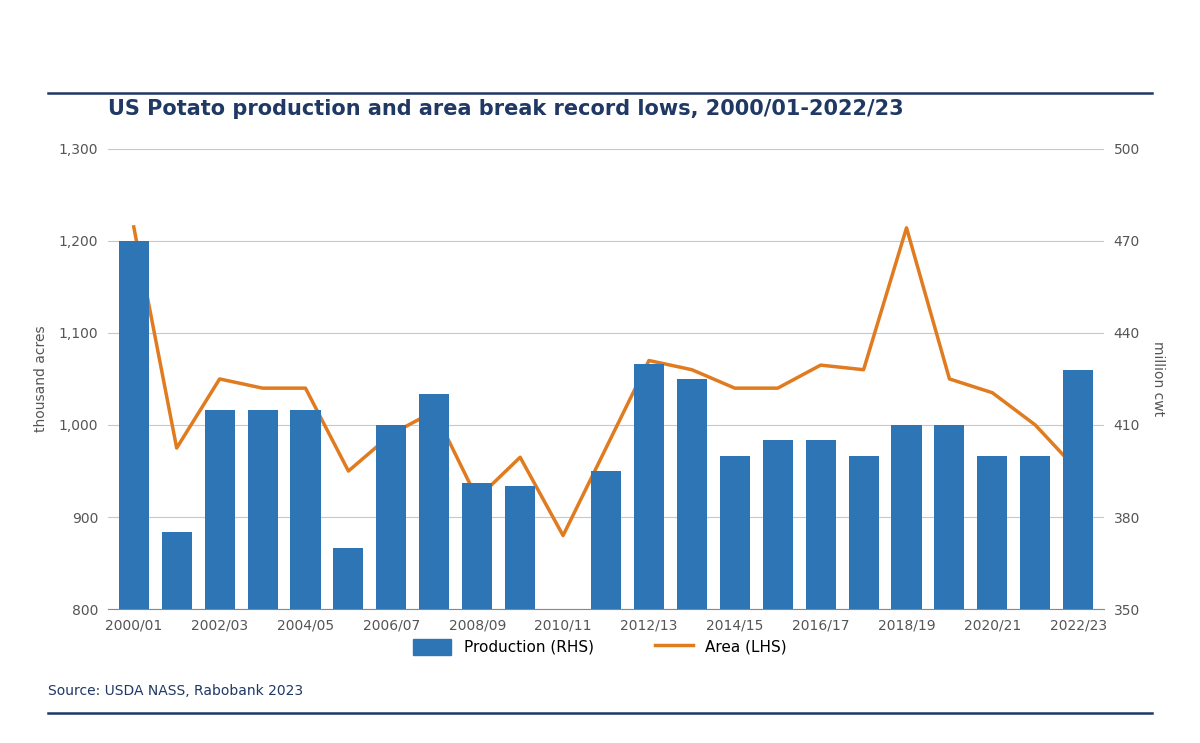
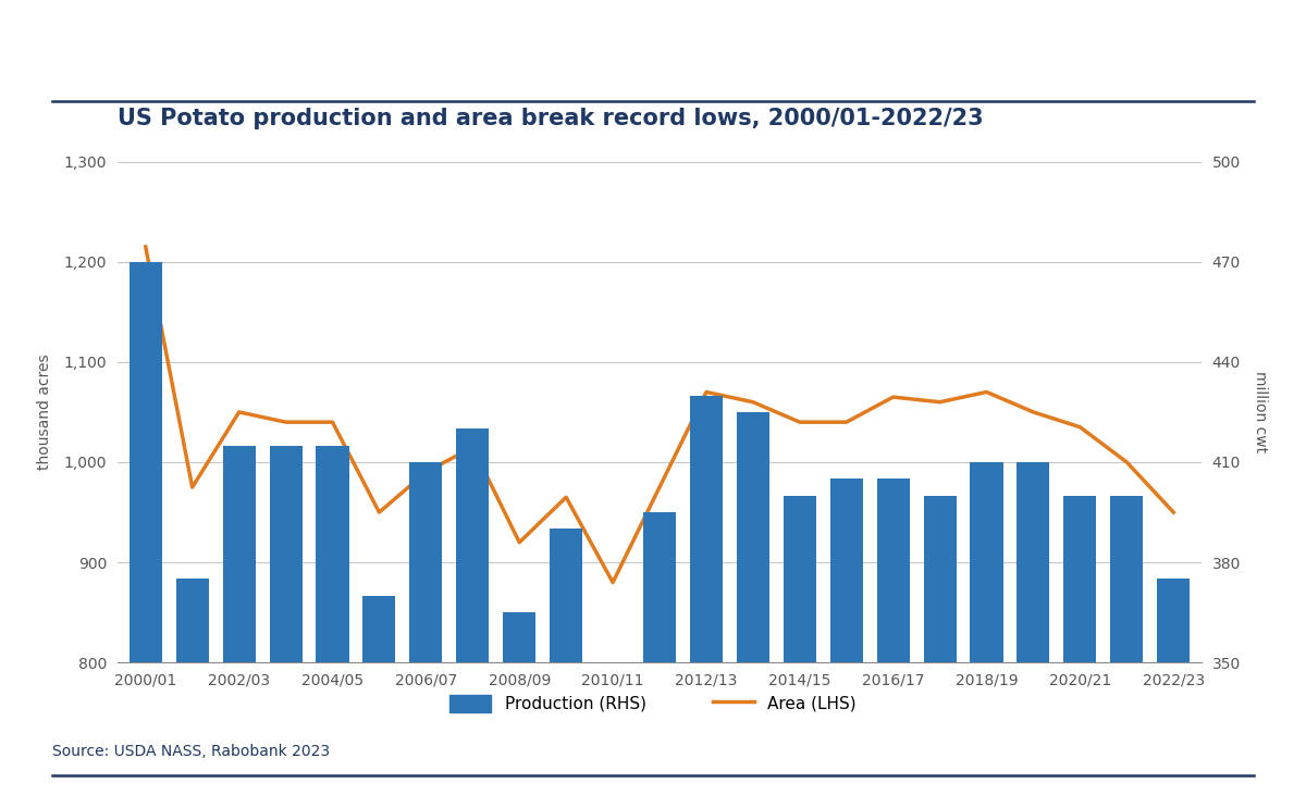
Production (RHS)/2008/09: 391 -> 365
Area (LHS)/2018/19: 1,214 -> 1,070
Production (RHS)/2022/23: 428 -> 375
